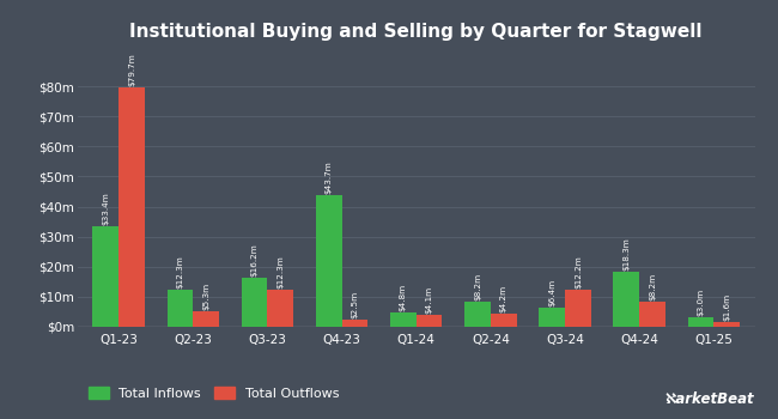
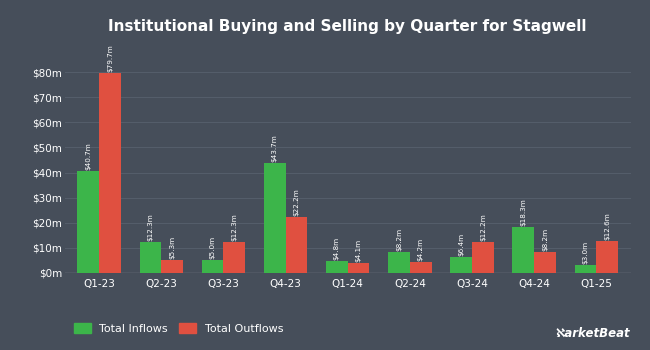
Total Inflows/Q1-23: $33.4m -> $40.7m
Total Inflows/Q3-23: $16.2m -> $5.0m
Total Outflows/Q4-23: $2.5m -> $22.2m
Total Outflows/Q1-25: $1.6m -> $12.6m
